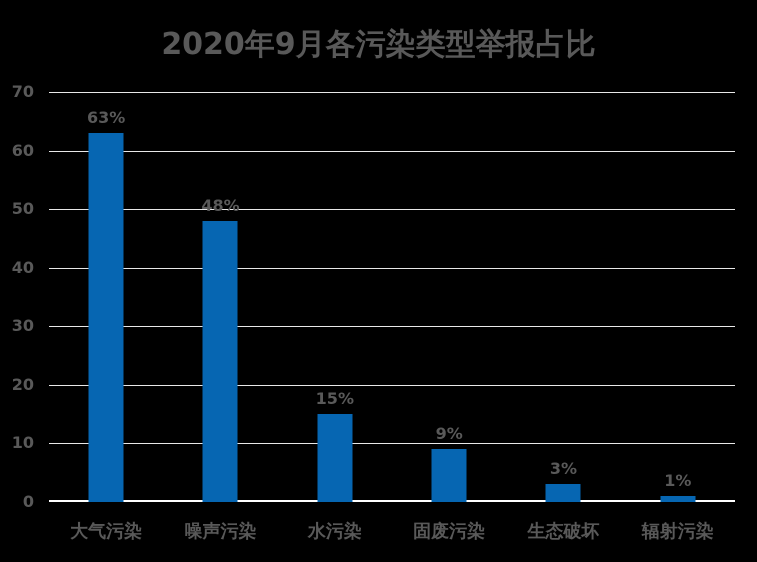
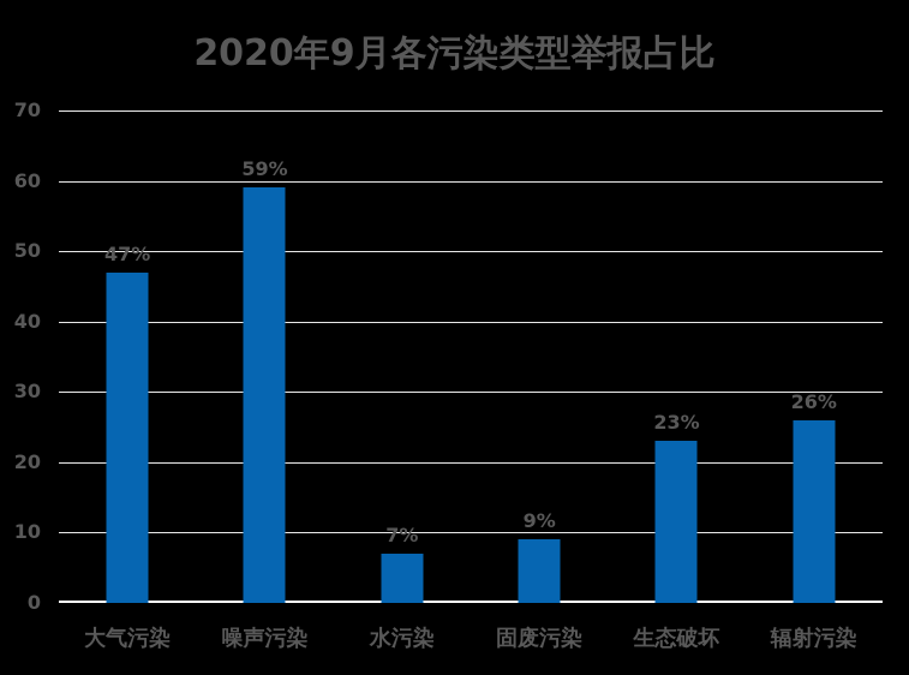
大气污染: 63% -> 47%
噪声污染: 48% -> 59%
水污染: 15% -> 7%
生态破坏: 3% -> 23%
辐射污染: 1% -> 26%
